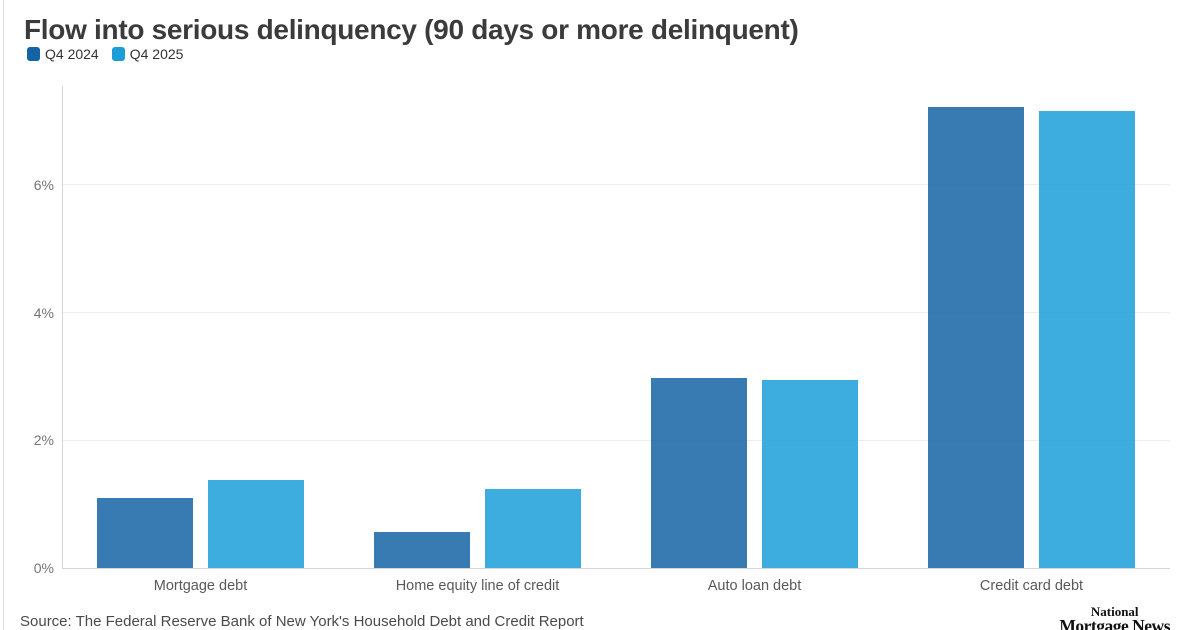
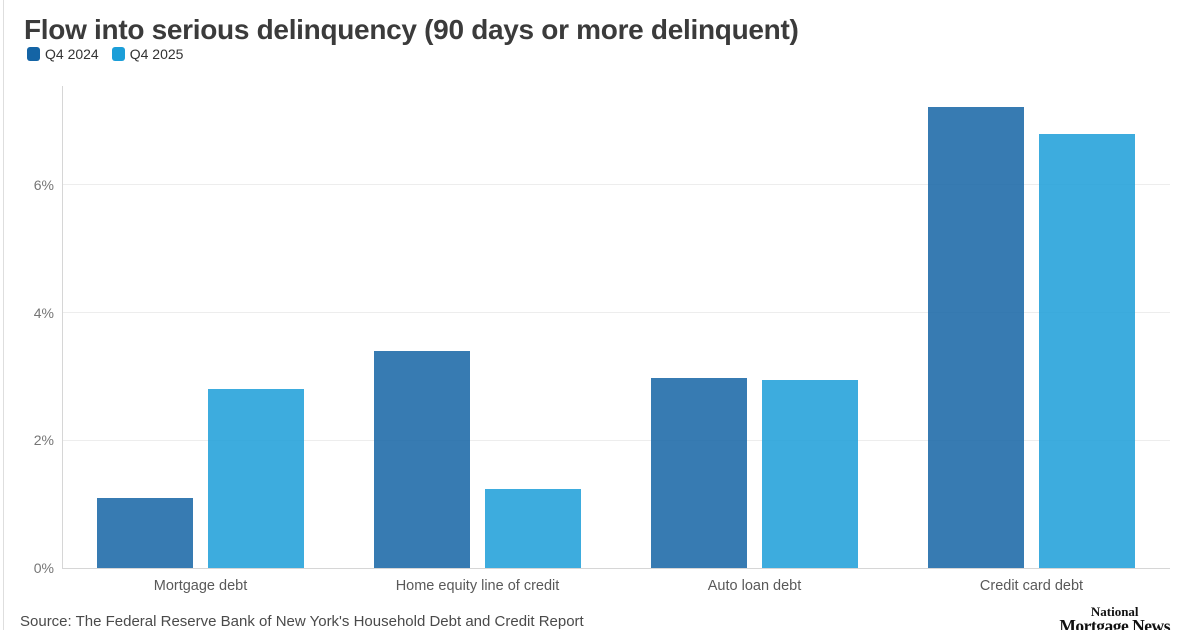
Q4 2025/Mortgage debt: 1.4% -> 2.8%
Q4 2024/Home equity line of credit: 0.6% -> 3.4%
Q4 2025/Credit card debt: 7.2% -> 6.8%
